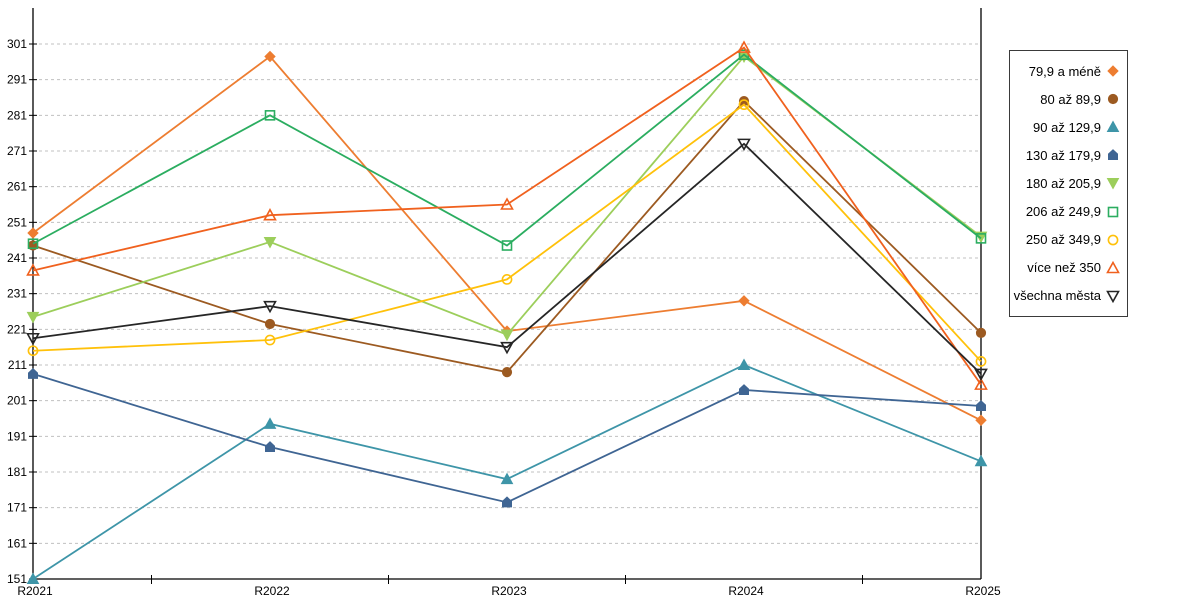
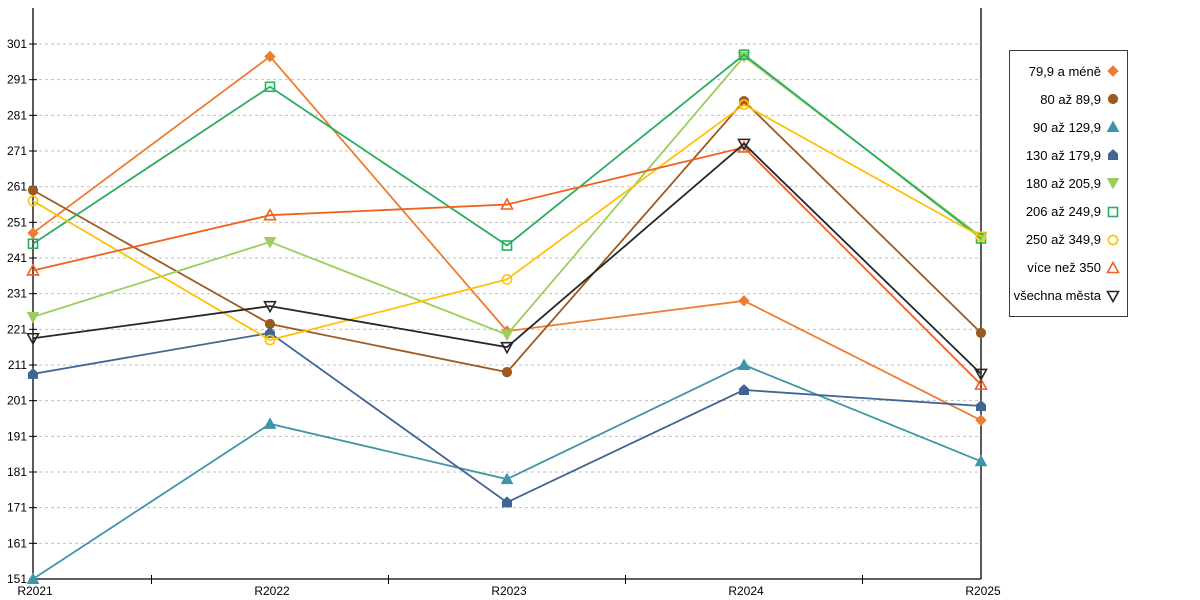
80 až 89,9/R2021: 244 -> 260
250 až 349,9/R2021: 215 -> 257
130 až 179,9/R2022: 188 -> 220
206 až 249,9/R2022: 281 -> 289
více než 350/R2024: 300 -> 272
250 až 349,9/R2025: 212 -> 247
